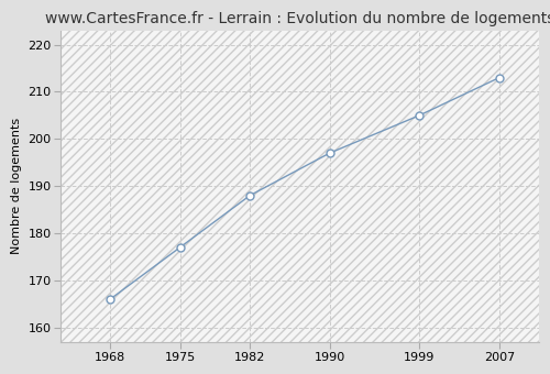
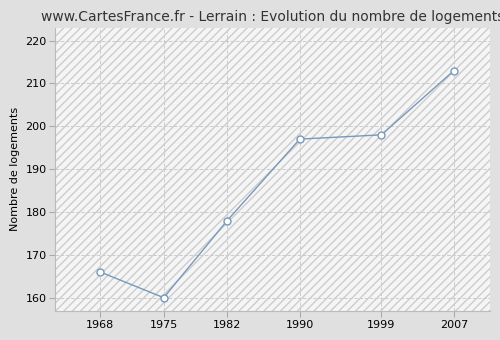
1975: 177 -> 160
1982: 188 -> 178
1999: 205 -> 198
